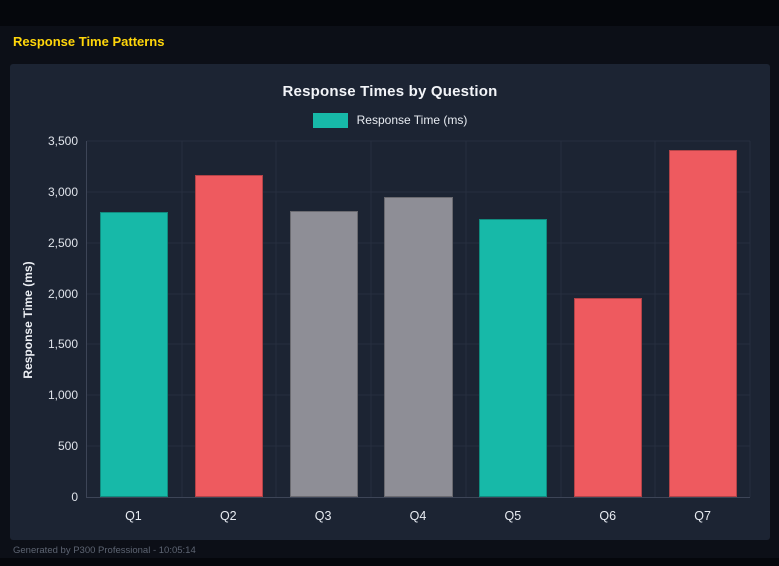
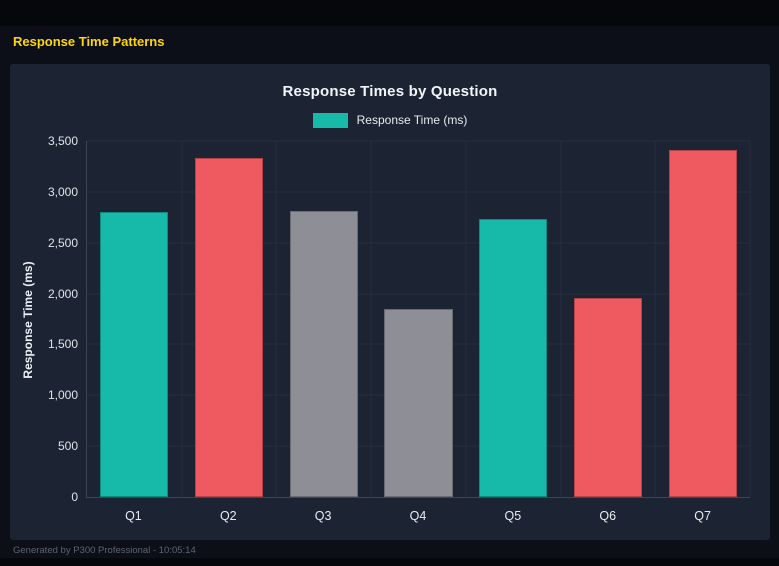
Q2: 3170 -> 3330
Q4: 2950 -> 1840
